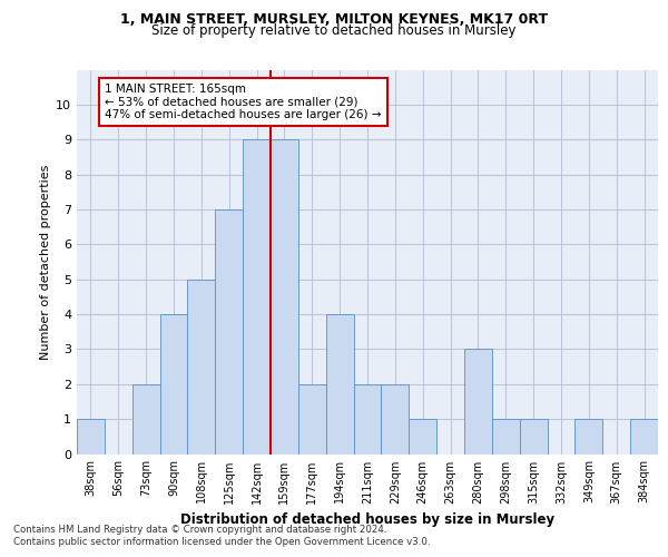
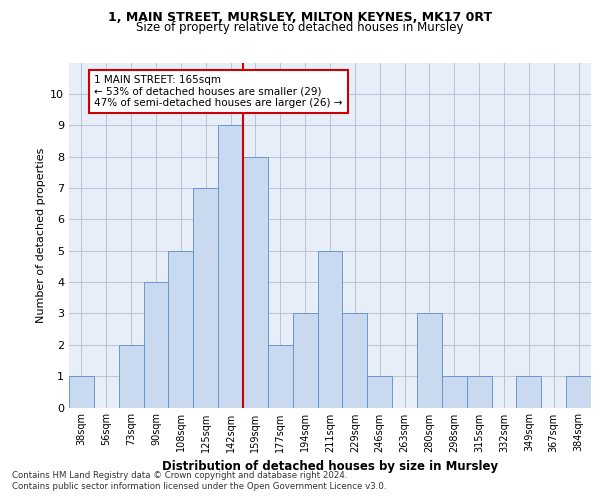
159sqm: 9 -> 8
194sqm: 4 -> 3
211sqm: 2 -> 5
229sqm: 2 -> 3
